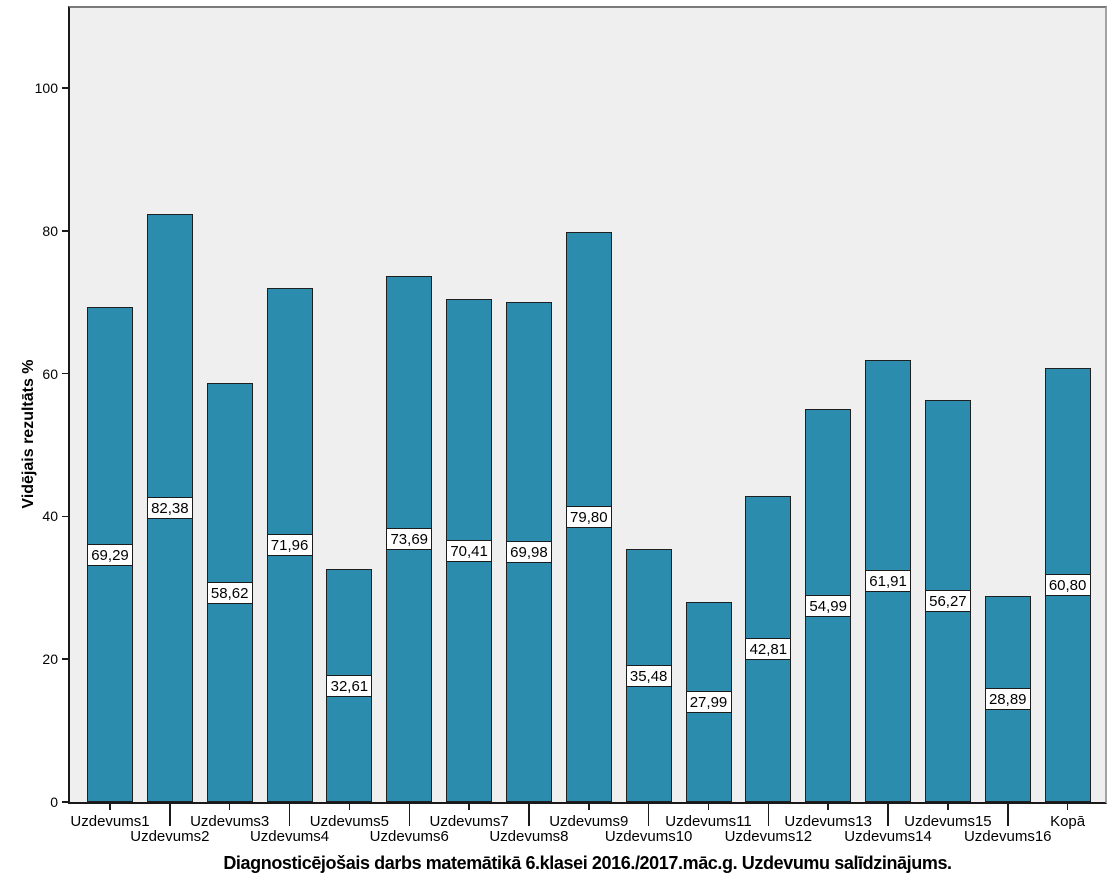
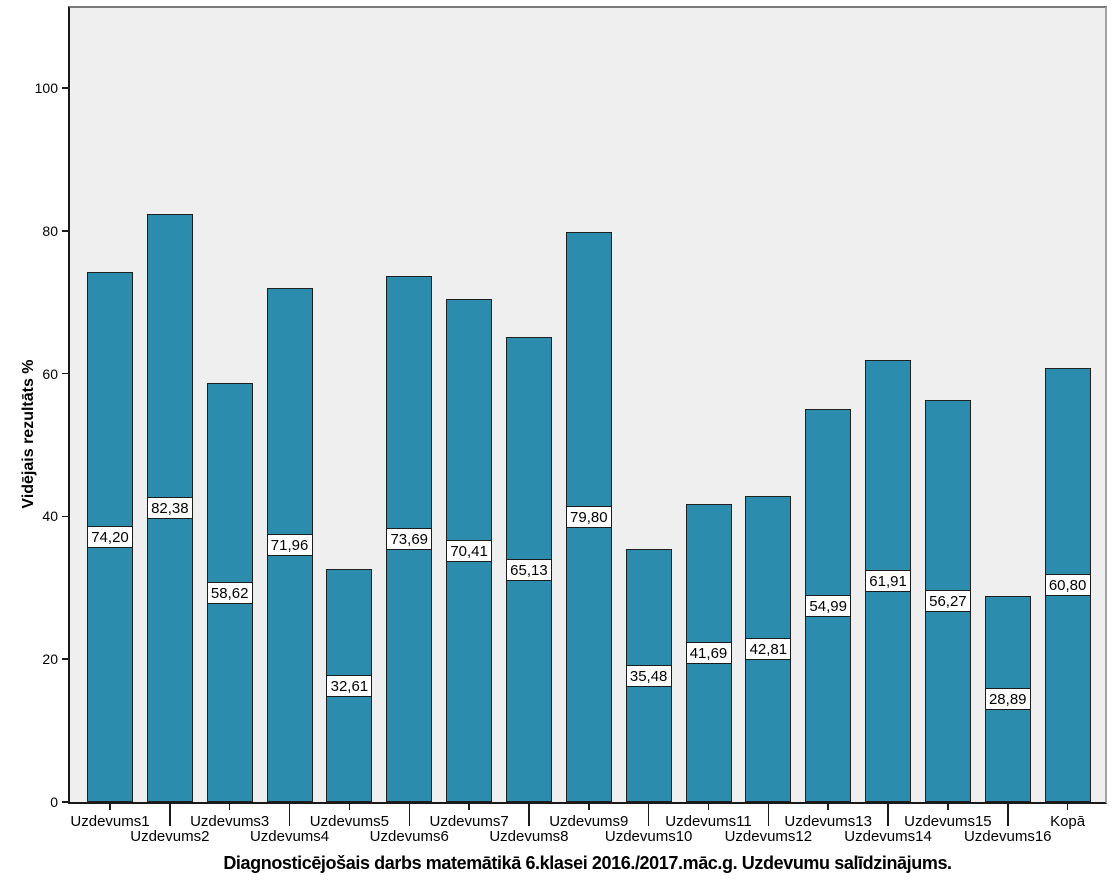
Uzdevums1: 69,29 -> 74,20
Uzdevums8: 69,98 -> 65,13
Uzdevums11: 27,99 -> 41,69
